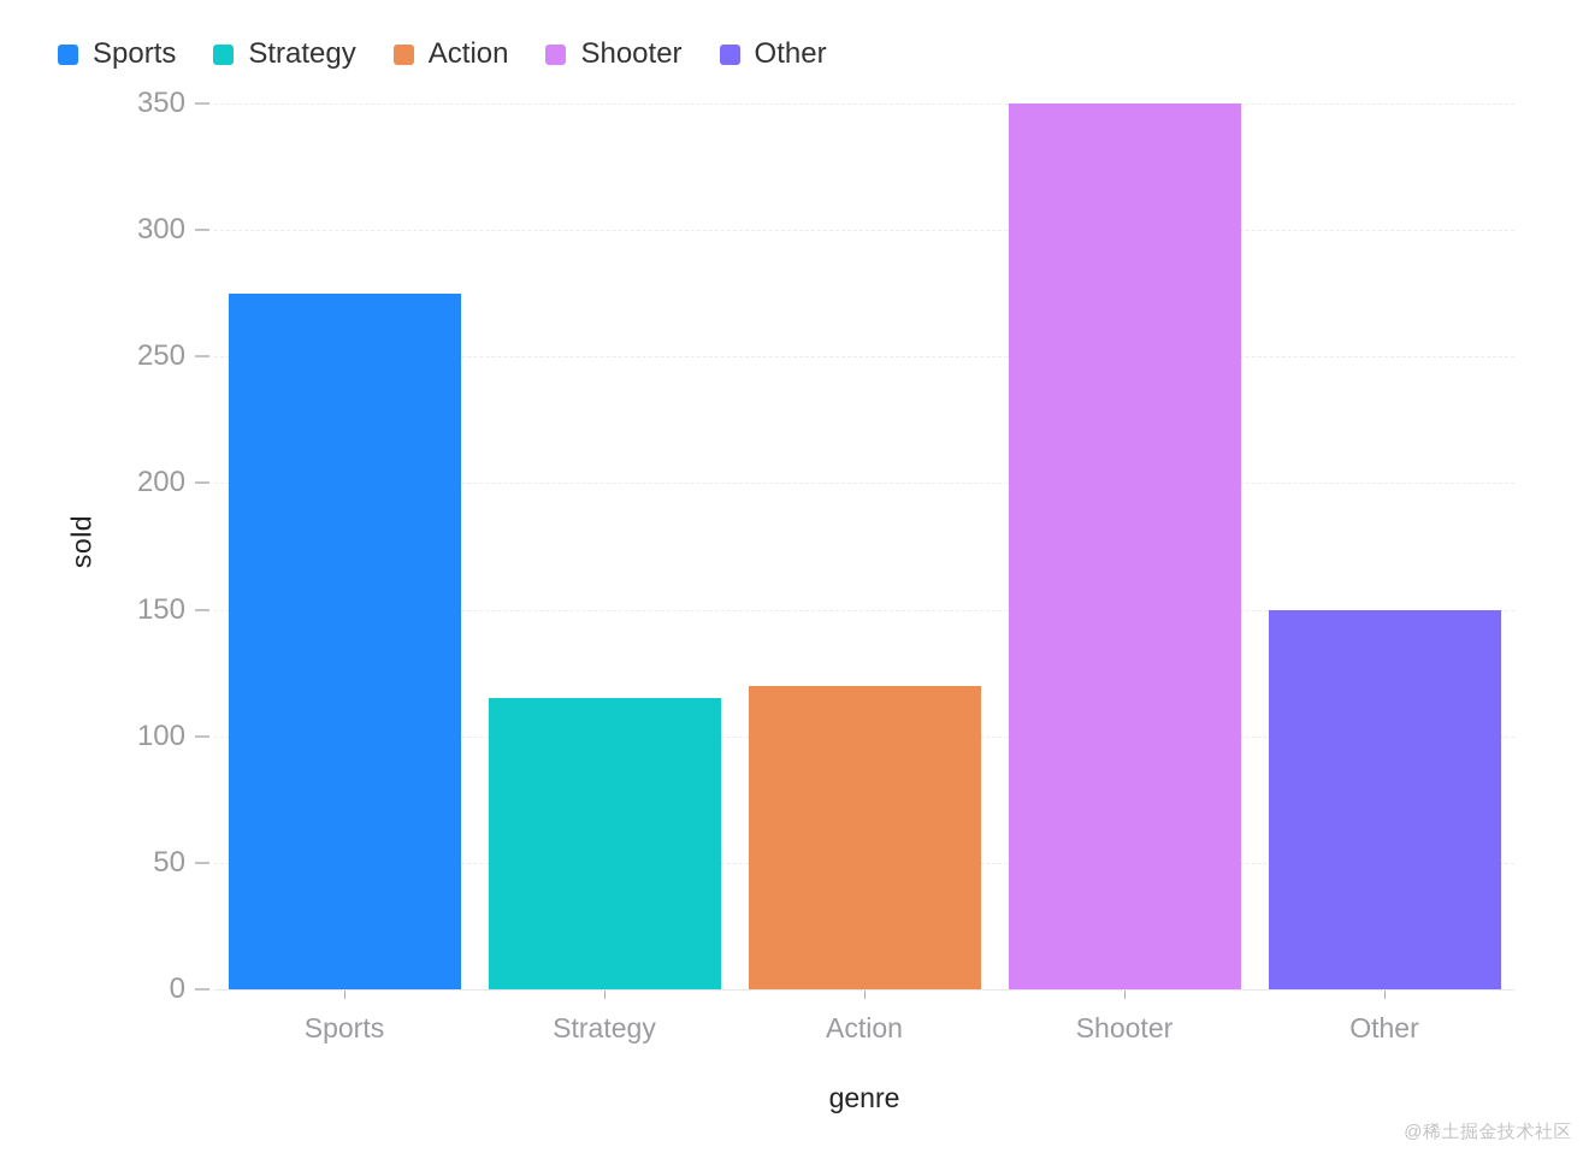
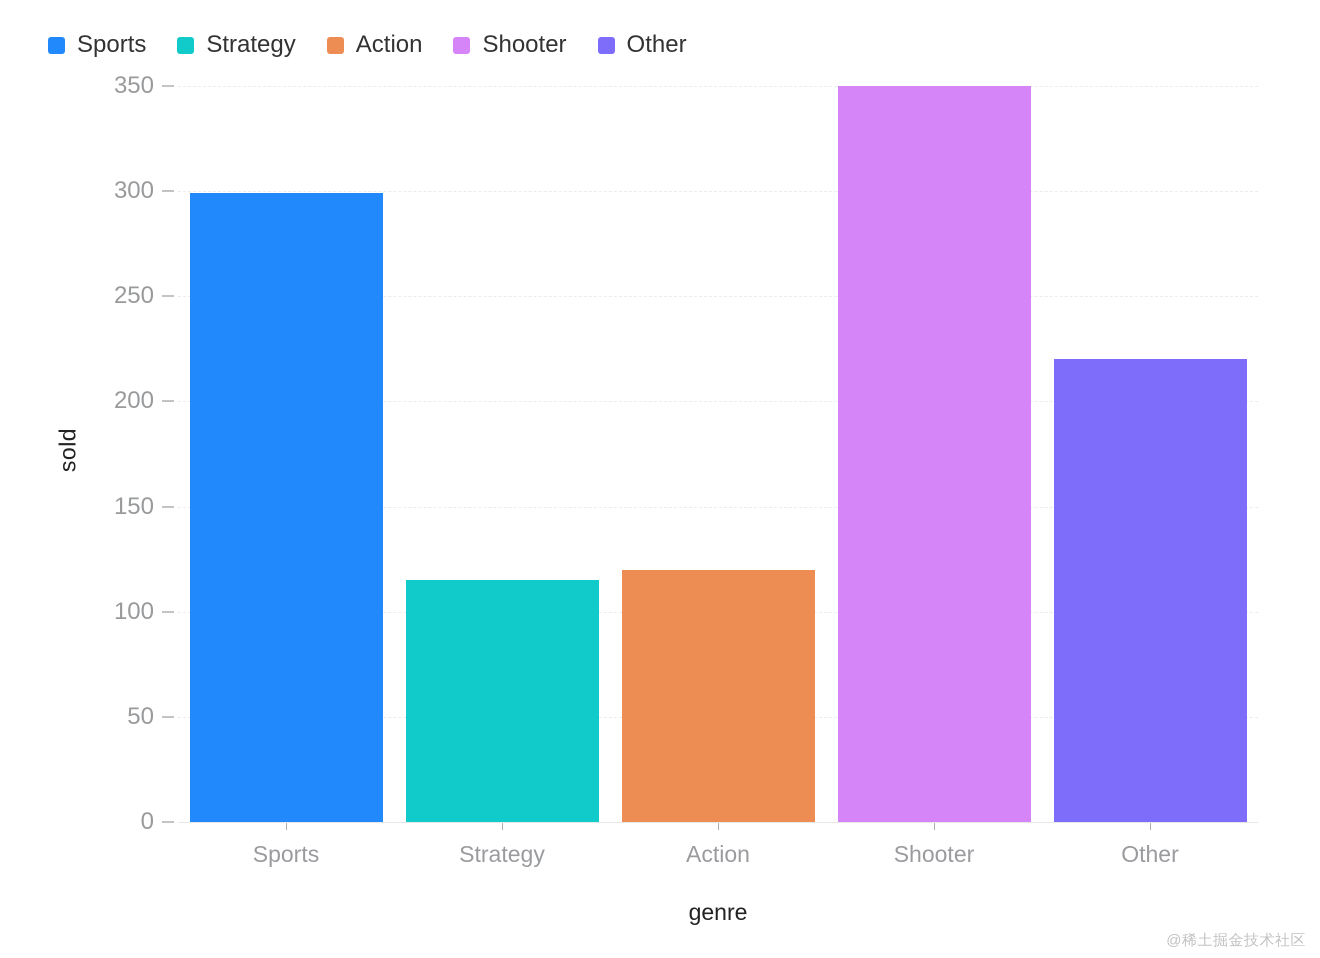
Sports: 275 -> 299
Other: 150 -> 220
